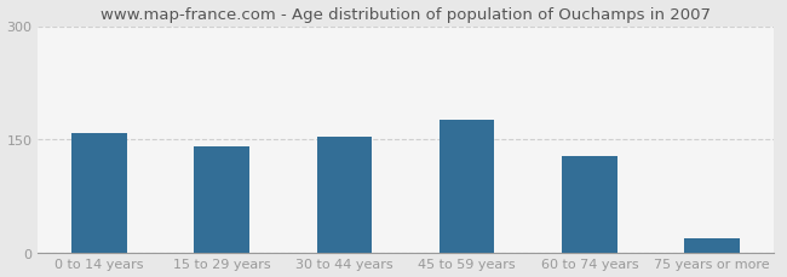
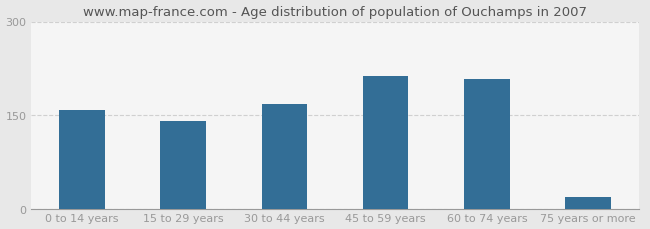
30 to 44 years: 154 -> 168
45 to 59 years: 175 -> 212
60 to 74 years: 128 -> 208
